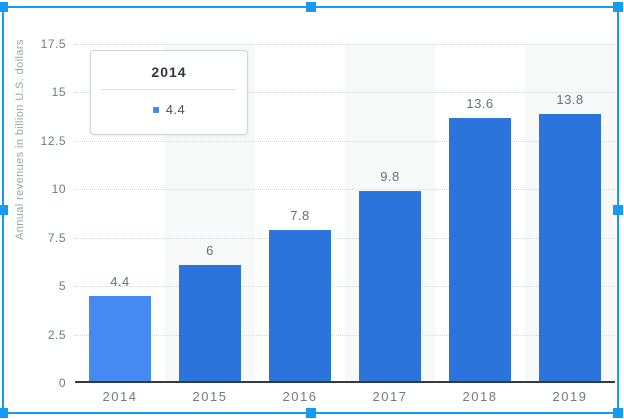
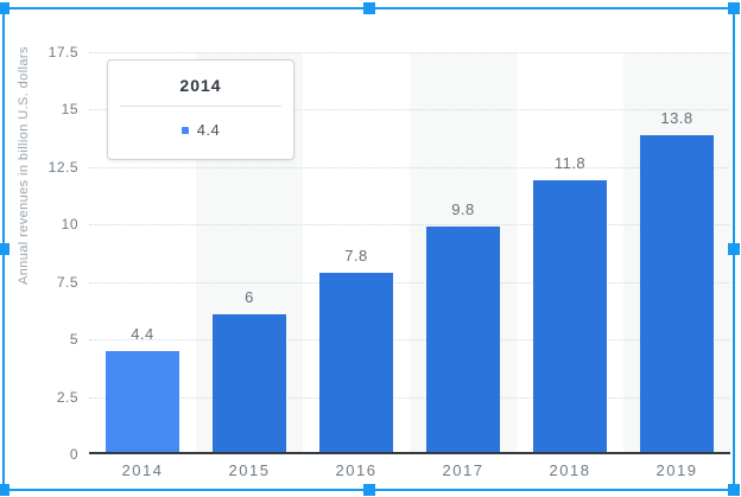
2018: 13.6 -> 11.8
